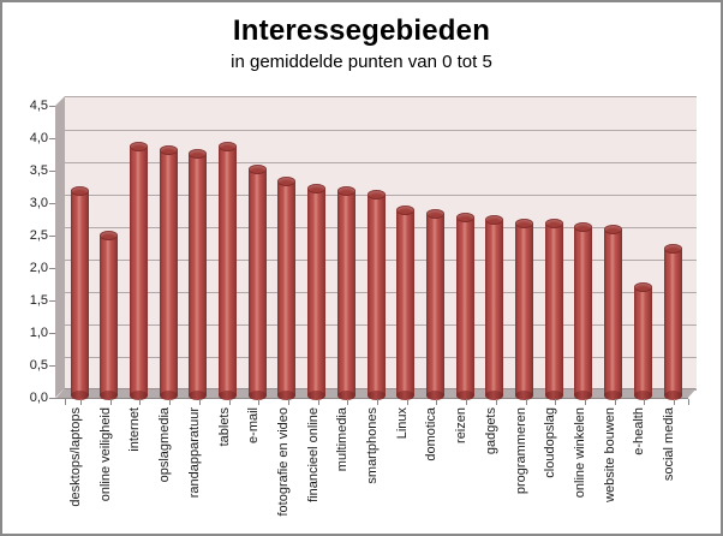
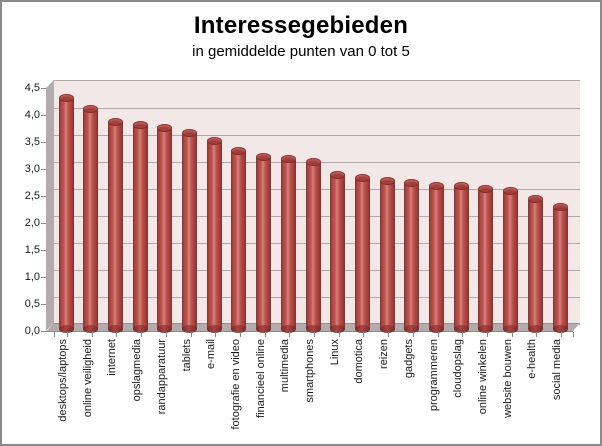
desktops/laptops: 3,2 -> 4,3
online veiligheid: 2,5 -> 4,2
tablets: 3,9 -> 3,7
e-health: 1,7 -> 2,5
